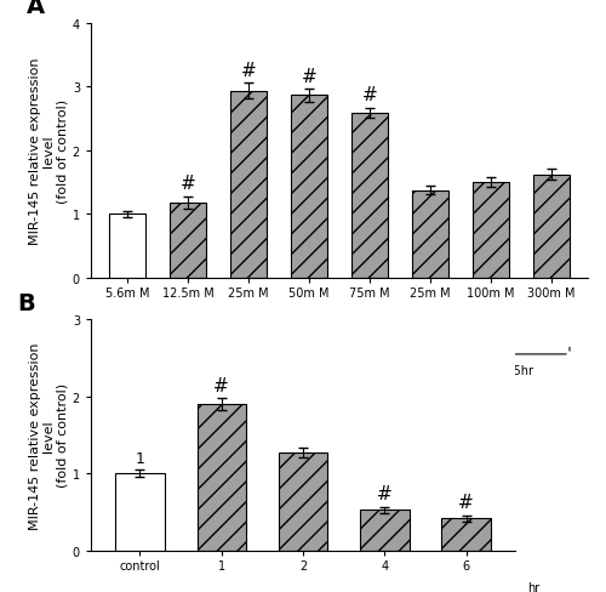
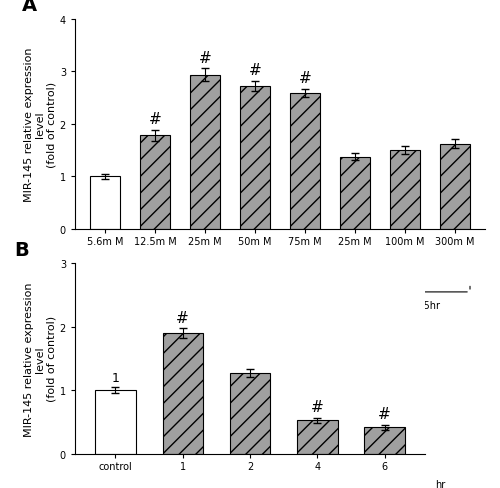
12.5m M: 1.18 -> 1.78
50m M: 2.86 -> 2.72
